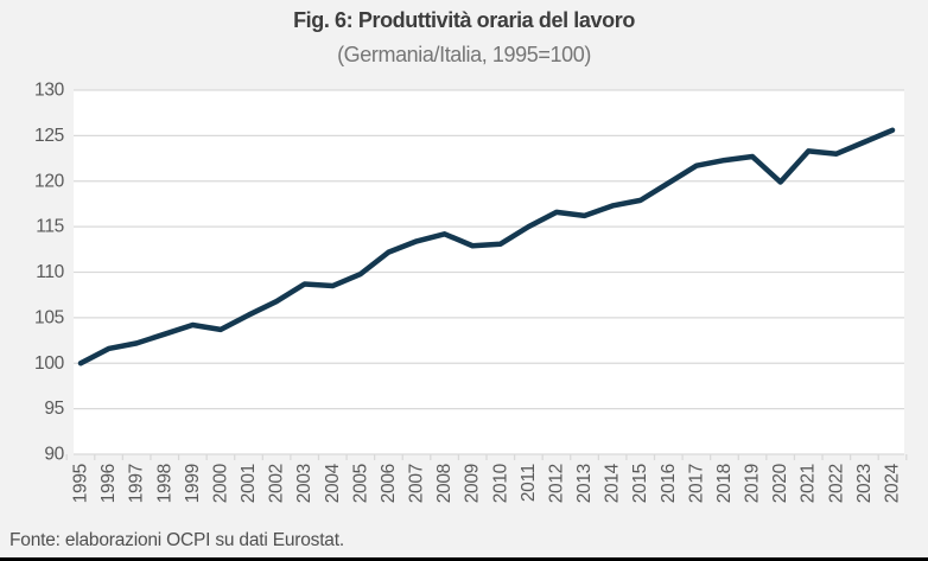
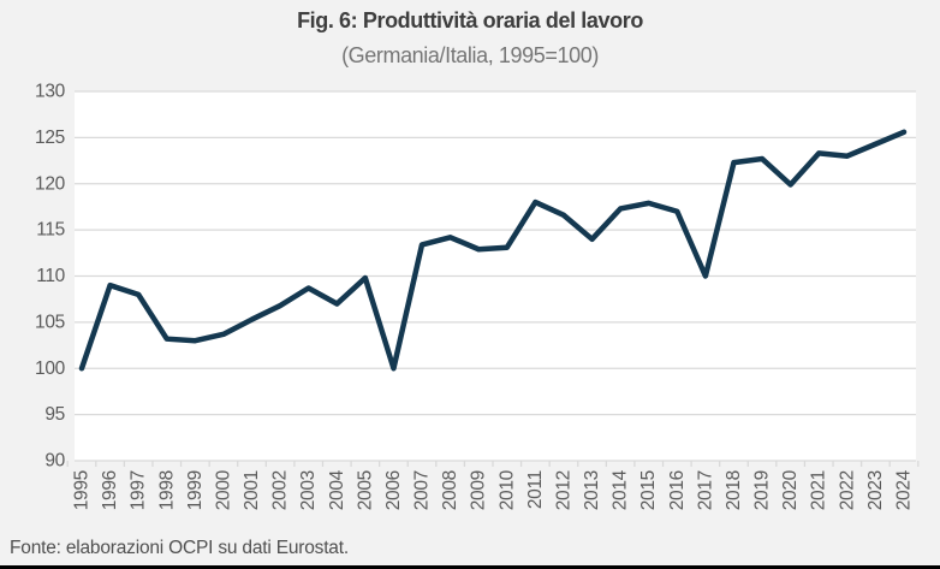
1996: 102 -> 109
1997: 102 -> 108
1999: 104 -> 103
2004: 108 -> 107
2006: 112 -> 100
2011: 115 -> 118
2013: 116 -> 114
2016: 120 -> 117
2017: 122 -> 110
